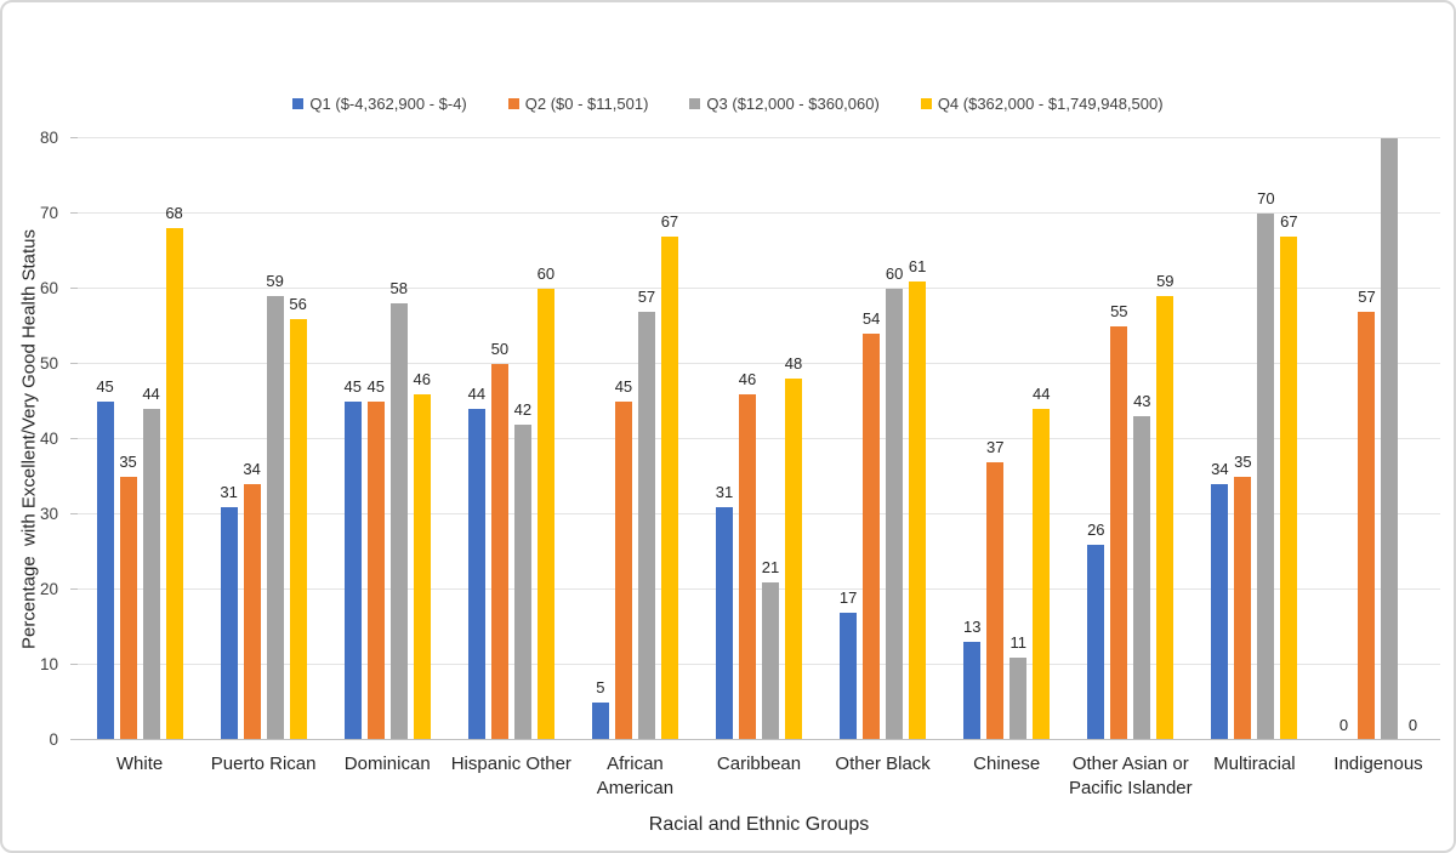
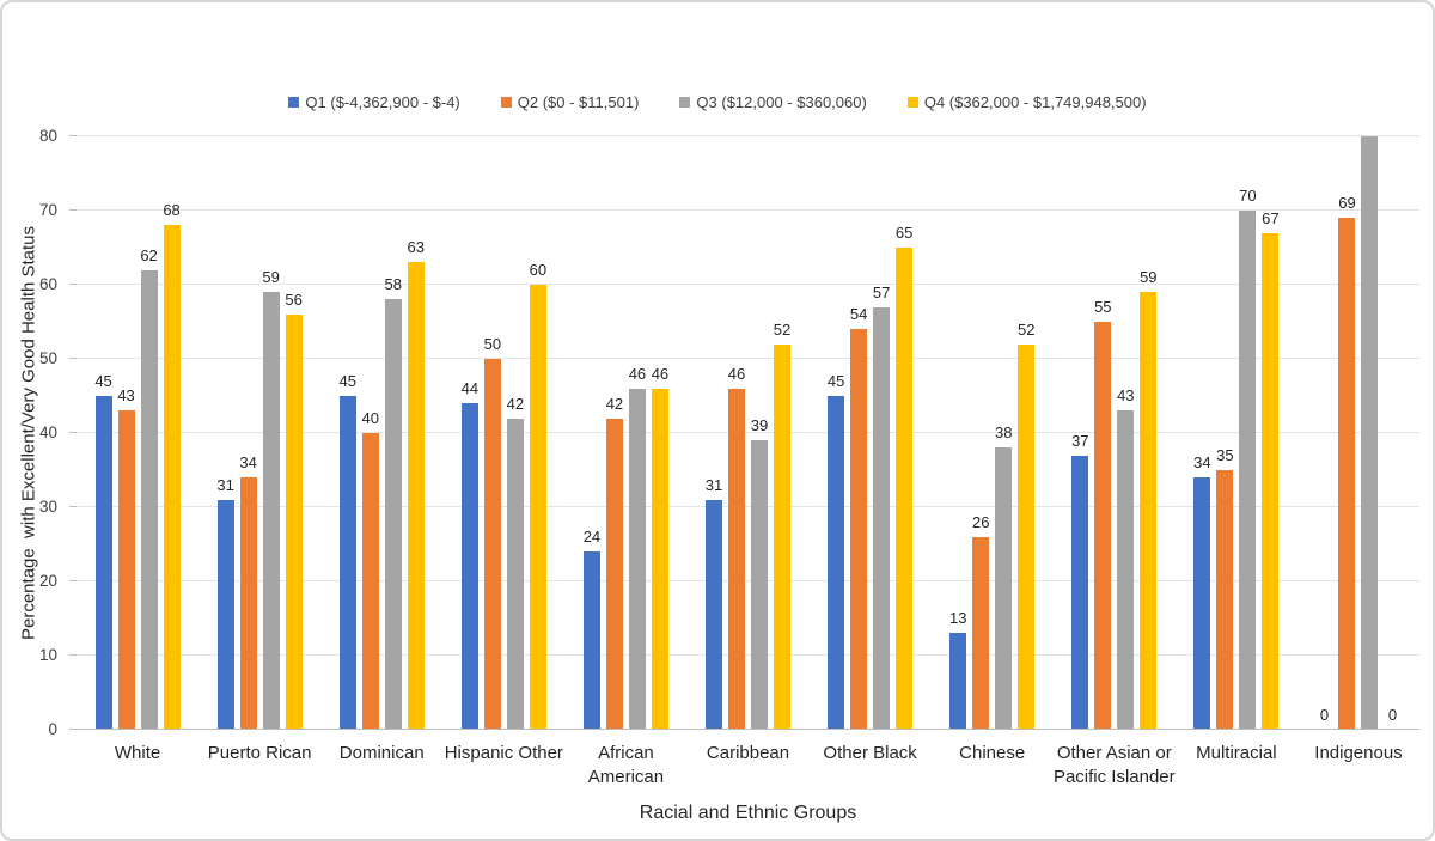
Q2 ($0 - $11,501)/White: 35 -> 43
Q3 ($12,000 - $360,060)/White: 44 -> 62
Q2 ($0 - $11,501)/Dominican: 45 -> 40
Q4 ($362,000 - $1,749,948,500)/Dominican: 46 -> 63
Q1 ($-4,362,900 - $-4)/African American: 5 -> 24
Q2 ($0 - $11,501)/African American: 45 -> 42
Q3 ($12,000 - $360,060)/African American: 57 -> 46
Q4 ($362,000 - $1,749,948,500)/African American: 67 -> 46
Q3 ($12,000 - $360,060)/Caribbean: 21 -> 39
Q4 ($362,000 - $1,749,948,500)/Caribbean: 48 -> 52
Q1 ($-4,362,900 - $-4)/Other Black: 17 -> 45
Q3 ($12,000 - $360,060)/Other Black: 60 -> 57
Q4 ($362,000 - $1,749,948,500)/Other Black: 61 -> 65
Q2 ($0 - $11,501)/Chinese: 37 -> 26
Q3 ($12,000 - $360,060)/Chinese: 11 -> 38
Q4 ($362,000 - $1,749,948,500)/Chinese: 44 -> 52
Q1 ($-4,362,900 - $-4)/Other Asian or Pacific Islander: 26 -> 37
Q2 ($0 - $11,501)/Indigenous: 57 -> 69
